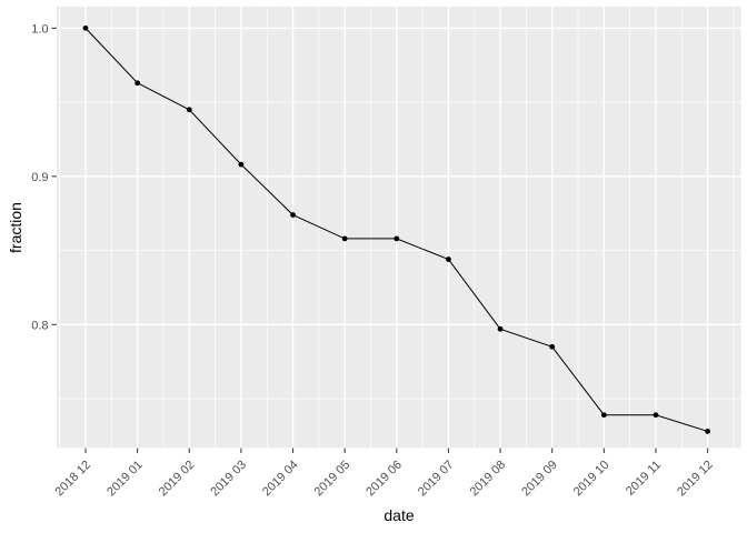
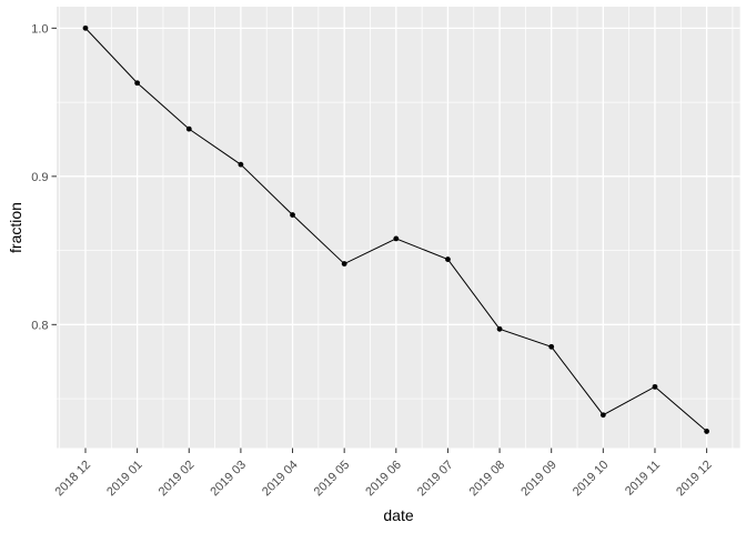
2019 02: 0.945 -> 0.932
2019 05: 0.858 -> 0.841
2019 11: 0.739 -> 0.758
